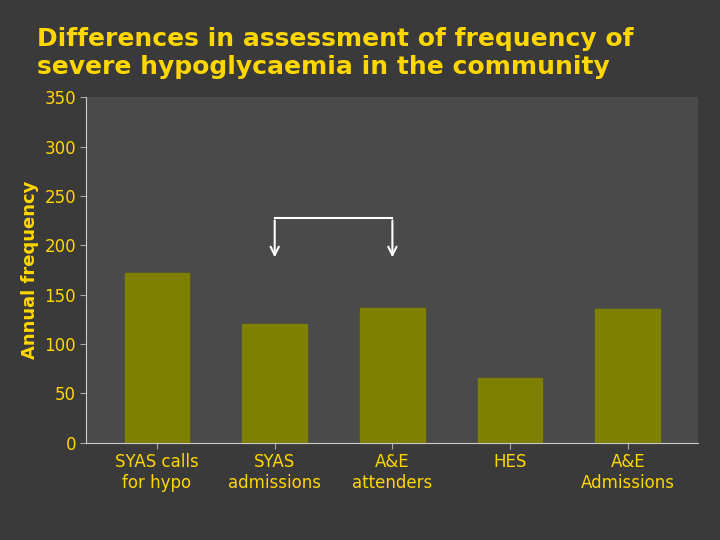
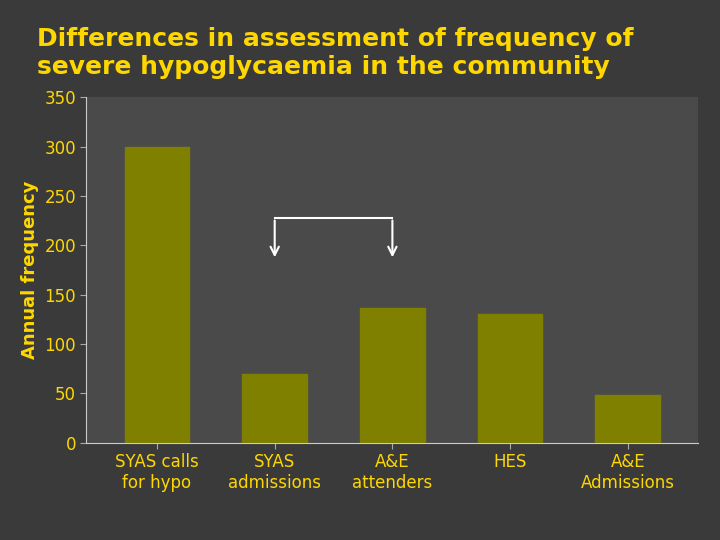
SYAS calls for hypo: 172 -> 300
SYAS admissions: 120 -> 70
HES: 66 -> 130
A&E Admissions: 136 -> 48
